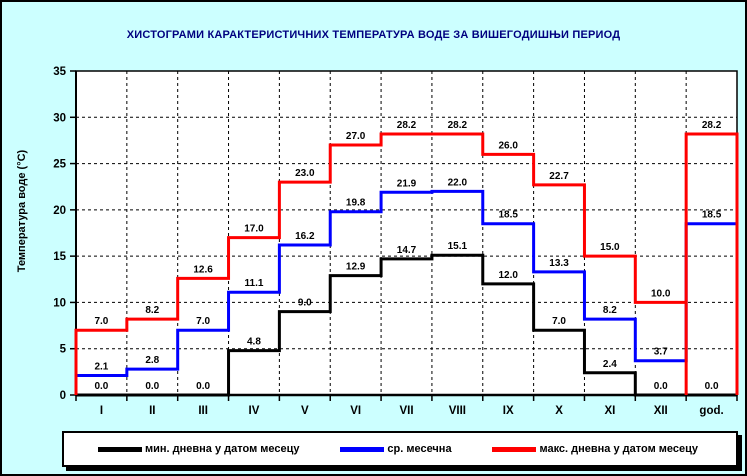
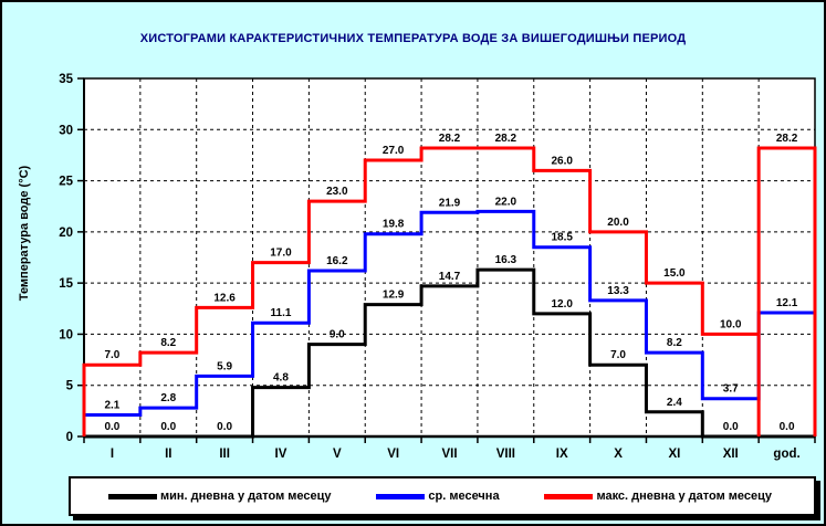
ср. месечна/III: 7.0 -> 5.9
мин. дневна у датом месецу/VIII: 15.1 -> 16.3
макс. дневна у датом месецу/X: 22.7 -> 20.0
ср. месечна/god.: 18.5 -> 12.1
